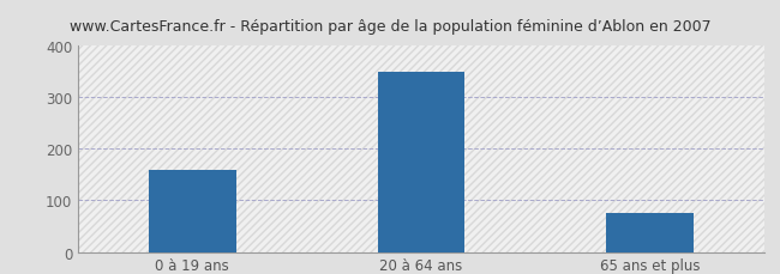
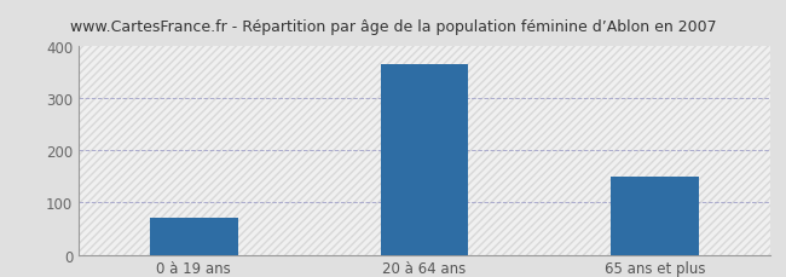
0 à 19 ans: 160 -> 70
20 à 64 ans: 350 -> 365
65 ans et plus: 75 -> 150
